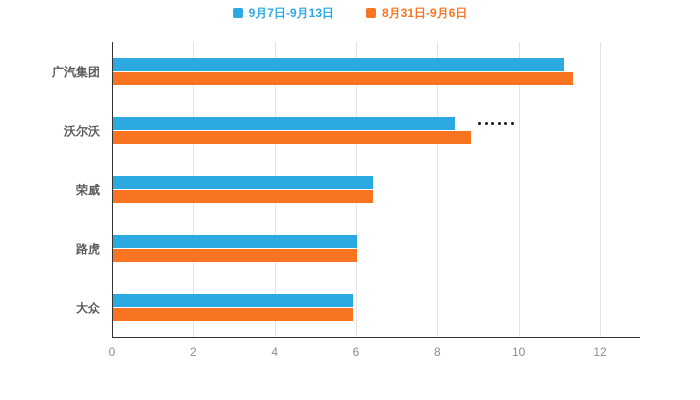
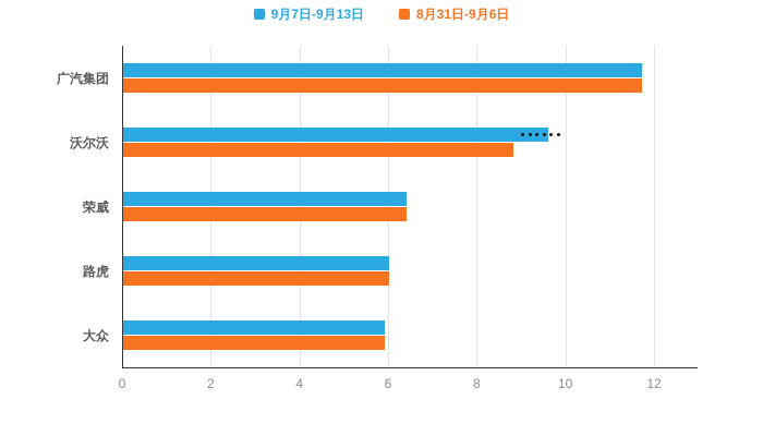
9月7日-9月13日/广汽集团: 11.1 -> 11.7
8月31日-9月6日/广汽集团: 11.3 -> 11.7
9月7日-9月13日/沃尔沃: 8.4 -> 9.6
